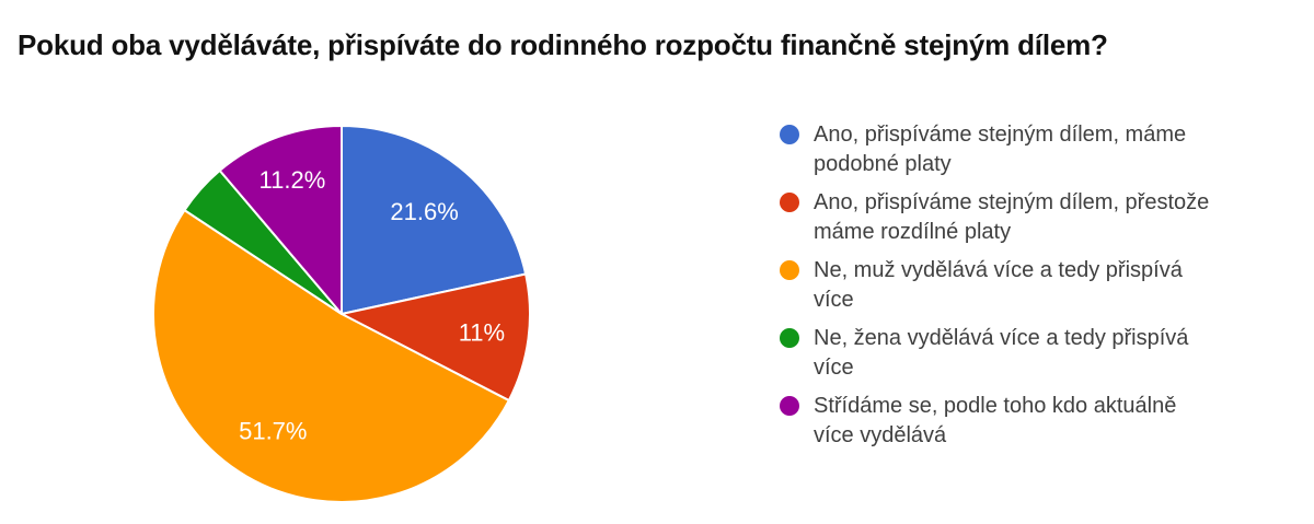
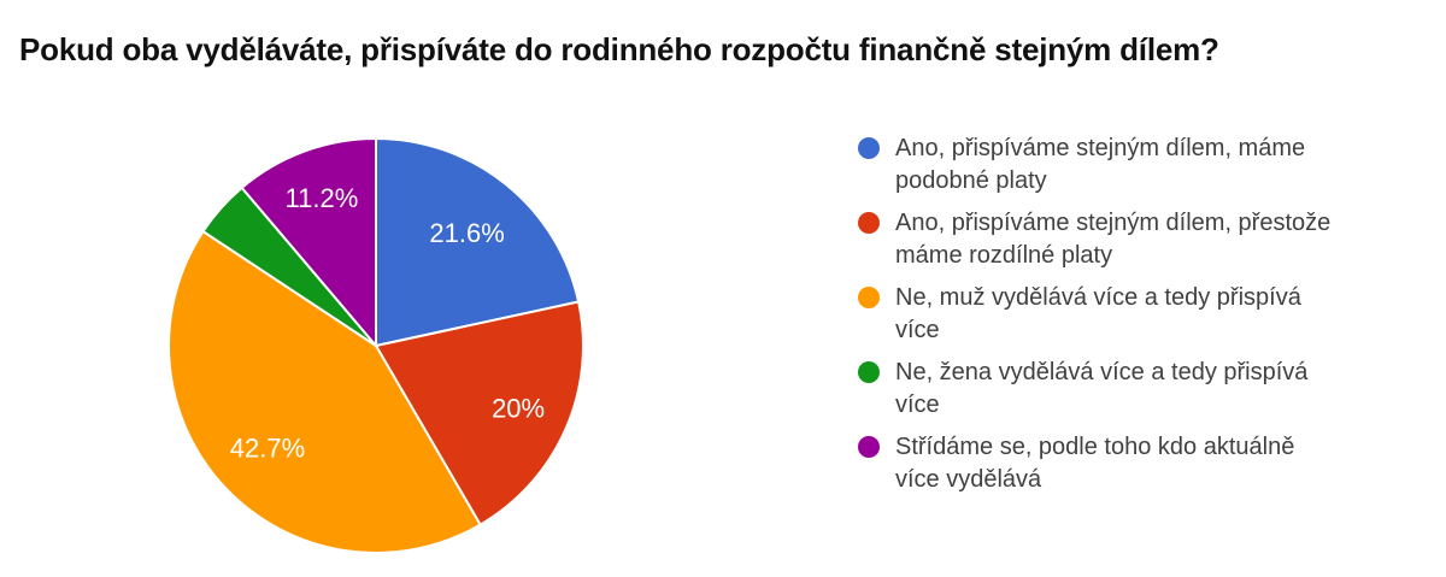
Ano, přispíváme stejným dílem, přestože máme rozdílné platy: 11% -> 20%
Ne, muž vydělává více a tedy přispívá více: 51.7% -> 42.7%
